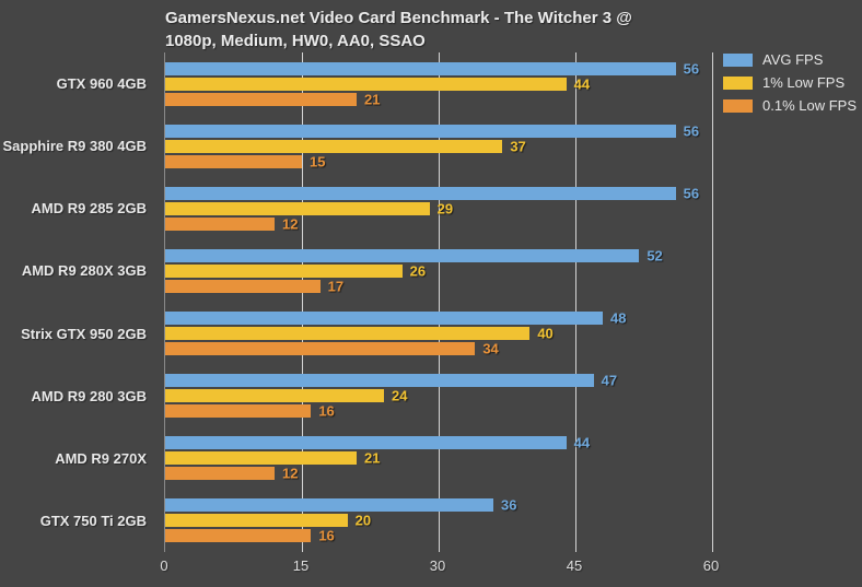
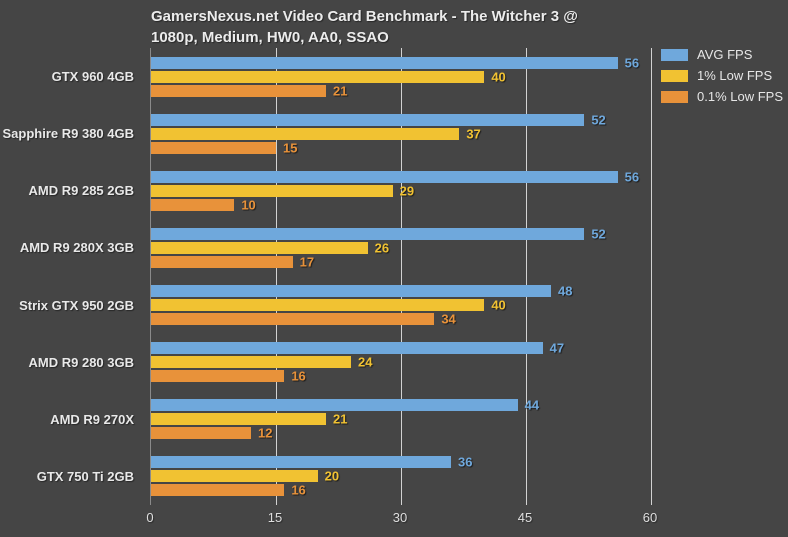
1% Low FPS/GTX 960 4GB: 44 -> 40
AVG FPS/Sapphire R9 380 4GB: 56 -> 52
0.1% Low FPS/AMD R9 285 2GB: 12 -> 10
